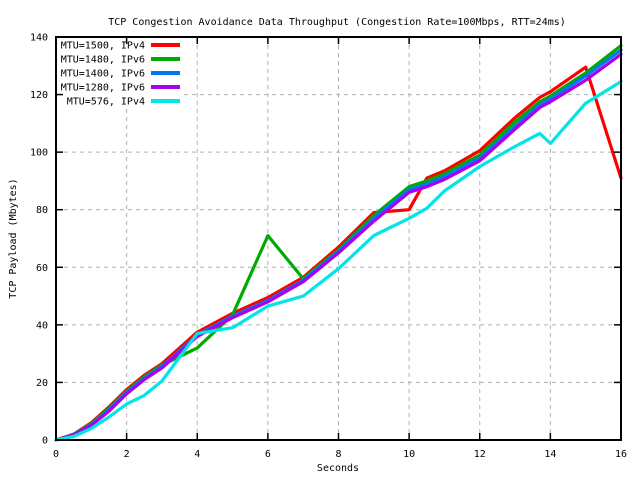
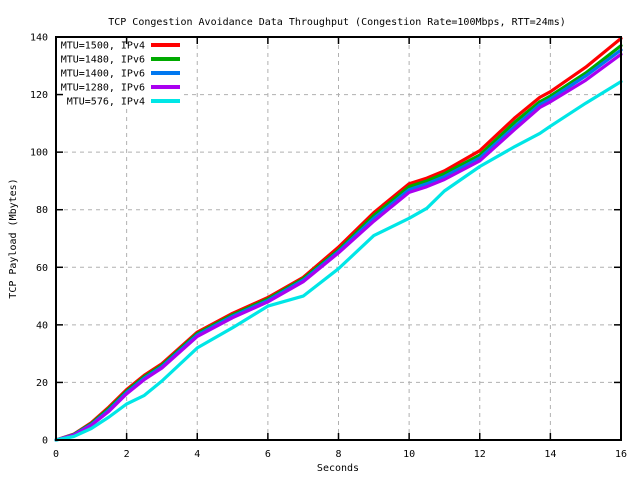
MTU=1480, IPv6/4: 32 -> 37
MTU=576, IPv4/4: 37 -> 32
MTU=1480, IPv6/6: 71 -> 49
MTU=1500, IPv4/10: 80 -> 89
MTU=576, IPv4/14: 103 -> 109
MTU=1500, IPv4/16: 91 -> 140
